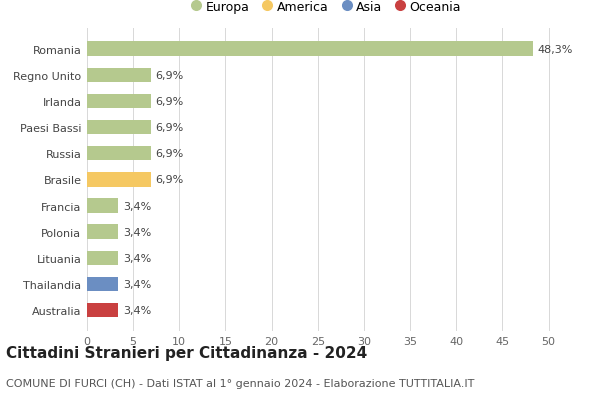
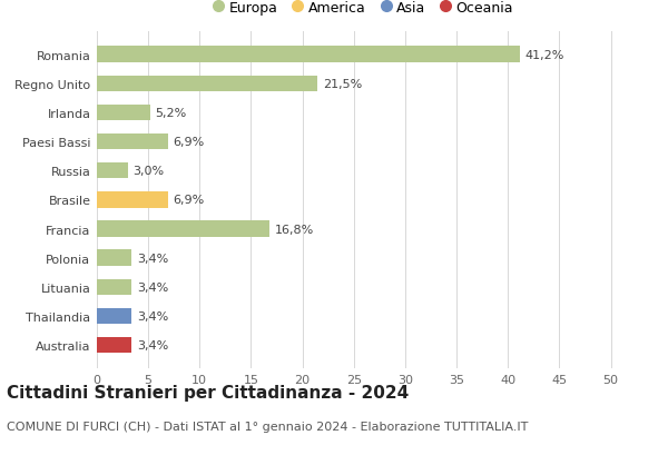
Romania: 48,3% -> 41,2%
Regno Unito: 6,9% -> 21,5%
Irlanda: 6,9% -> 5,2%
Russia: 6,9% -> 3,0%
Francia: 3,4% -> 16,8%
